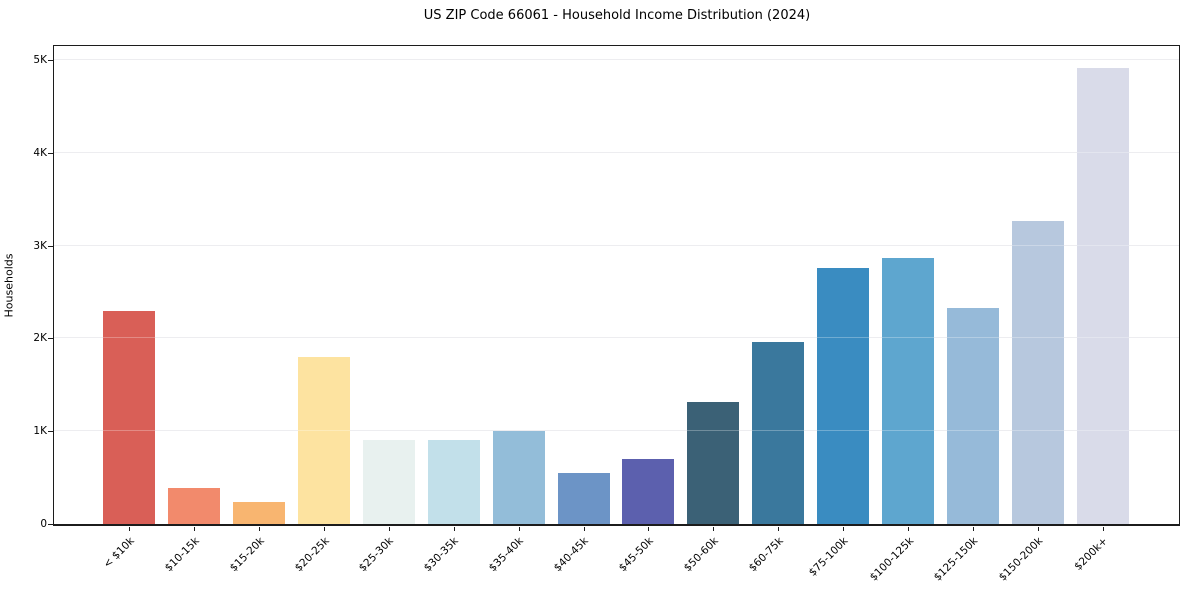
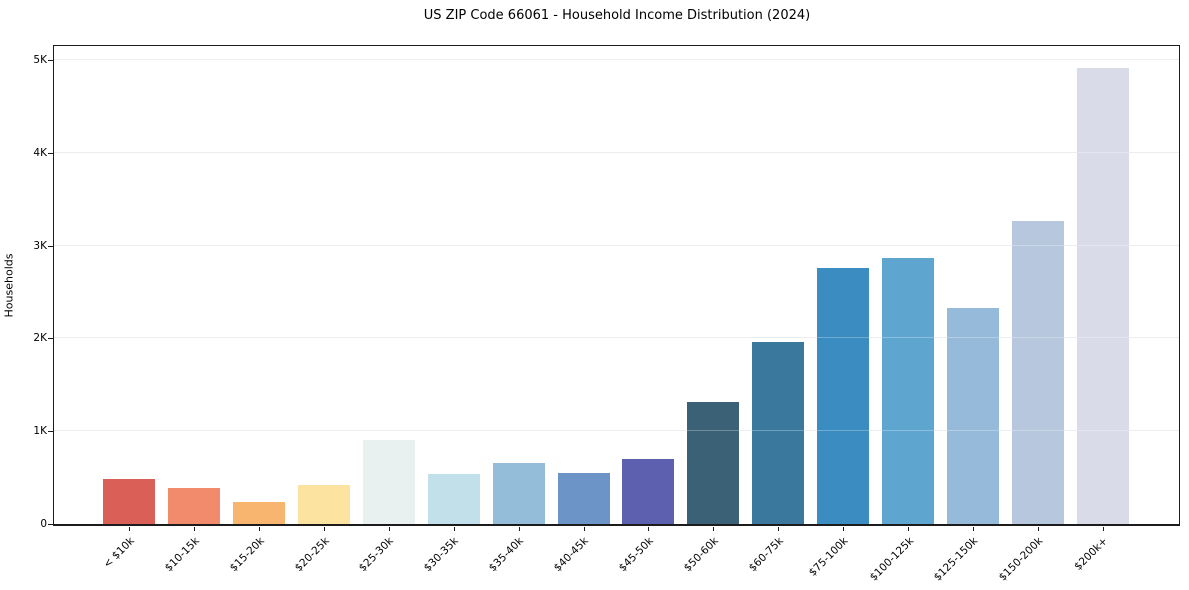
< $10k: 2.3K -> 0.5K
$20-25k: 1.8K -> 0.4K
$30-35k: 0.9K -> 0.5K
$35-40k: 1.0K -> 0.7K
